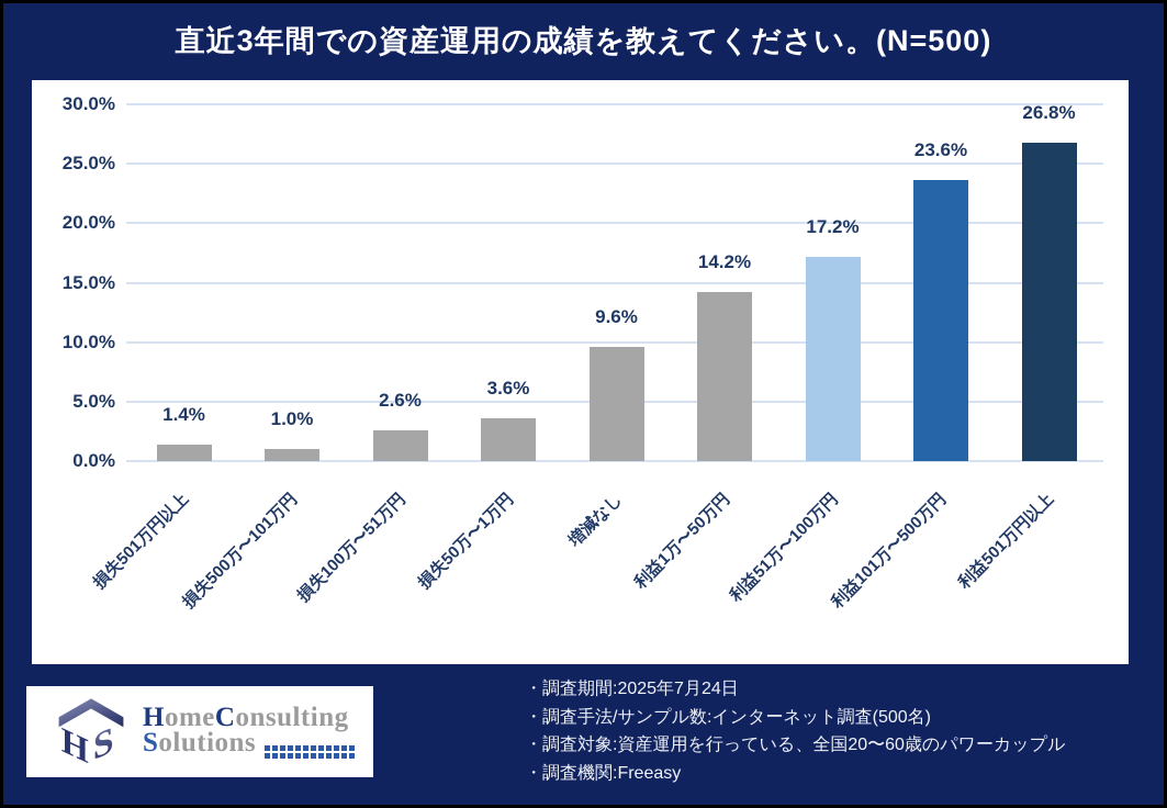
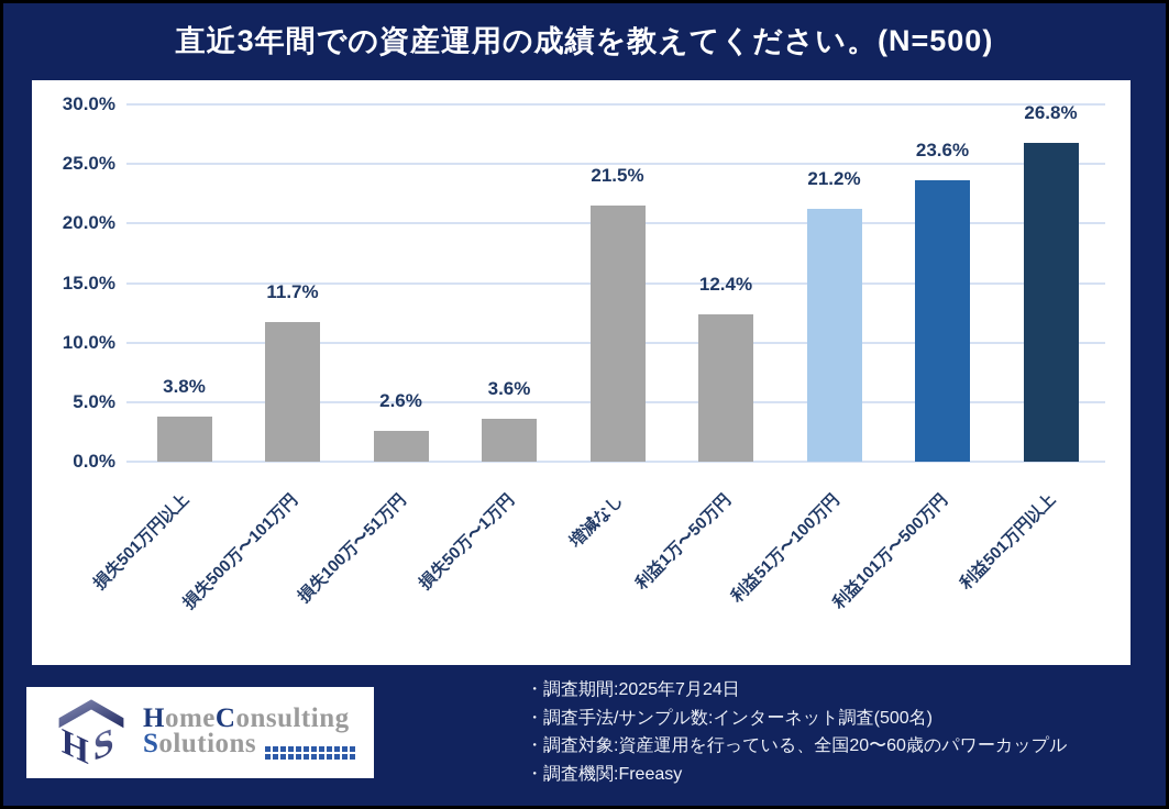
損失501万円以上: 1.4% -> 3.8%
損失500万〜101万円: 1.0% -> 11.7%
増減なし: 9.6% -> 21.5%
利益1万〜50万円: 14.2% -> 12.4%
利益51万〜100万円: 17.2% -> 21.2%
